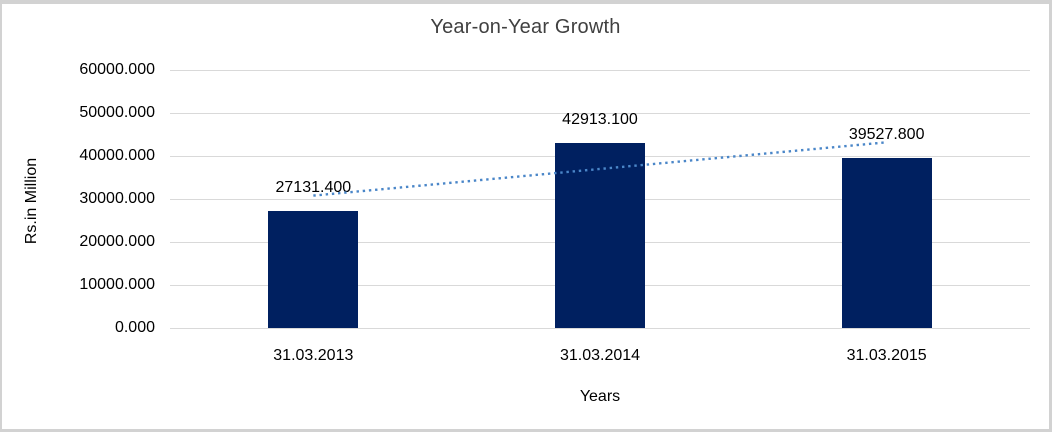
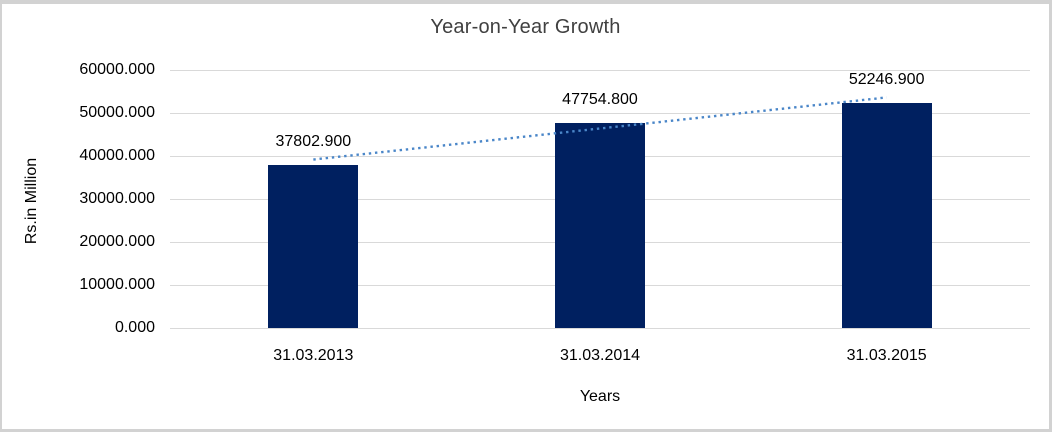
31.03.2013: 27131.400 -> 37802.900
31.03.2014: 42913.100 -> 47754.800
31.03.2015: 39527.800 -> 52246.900
